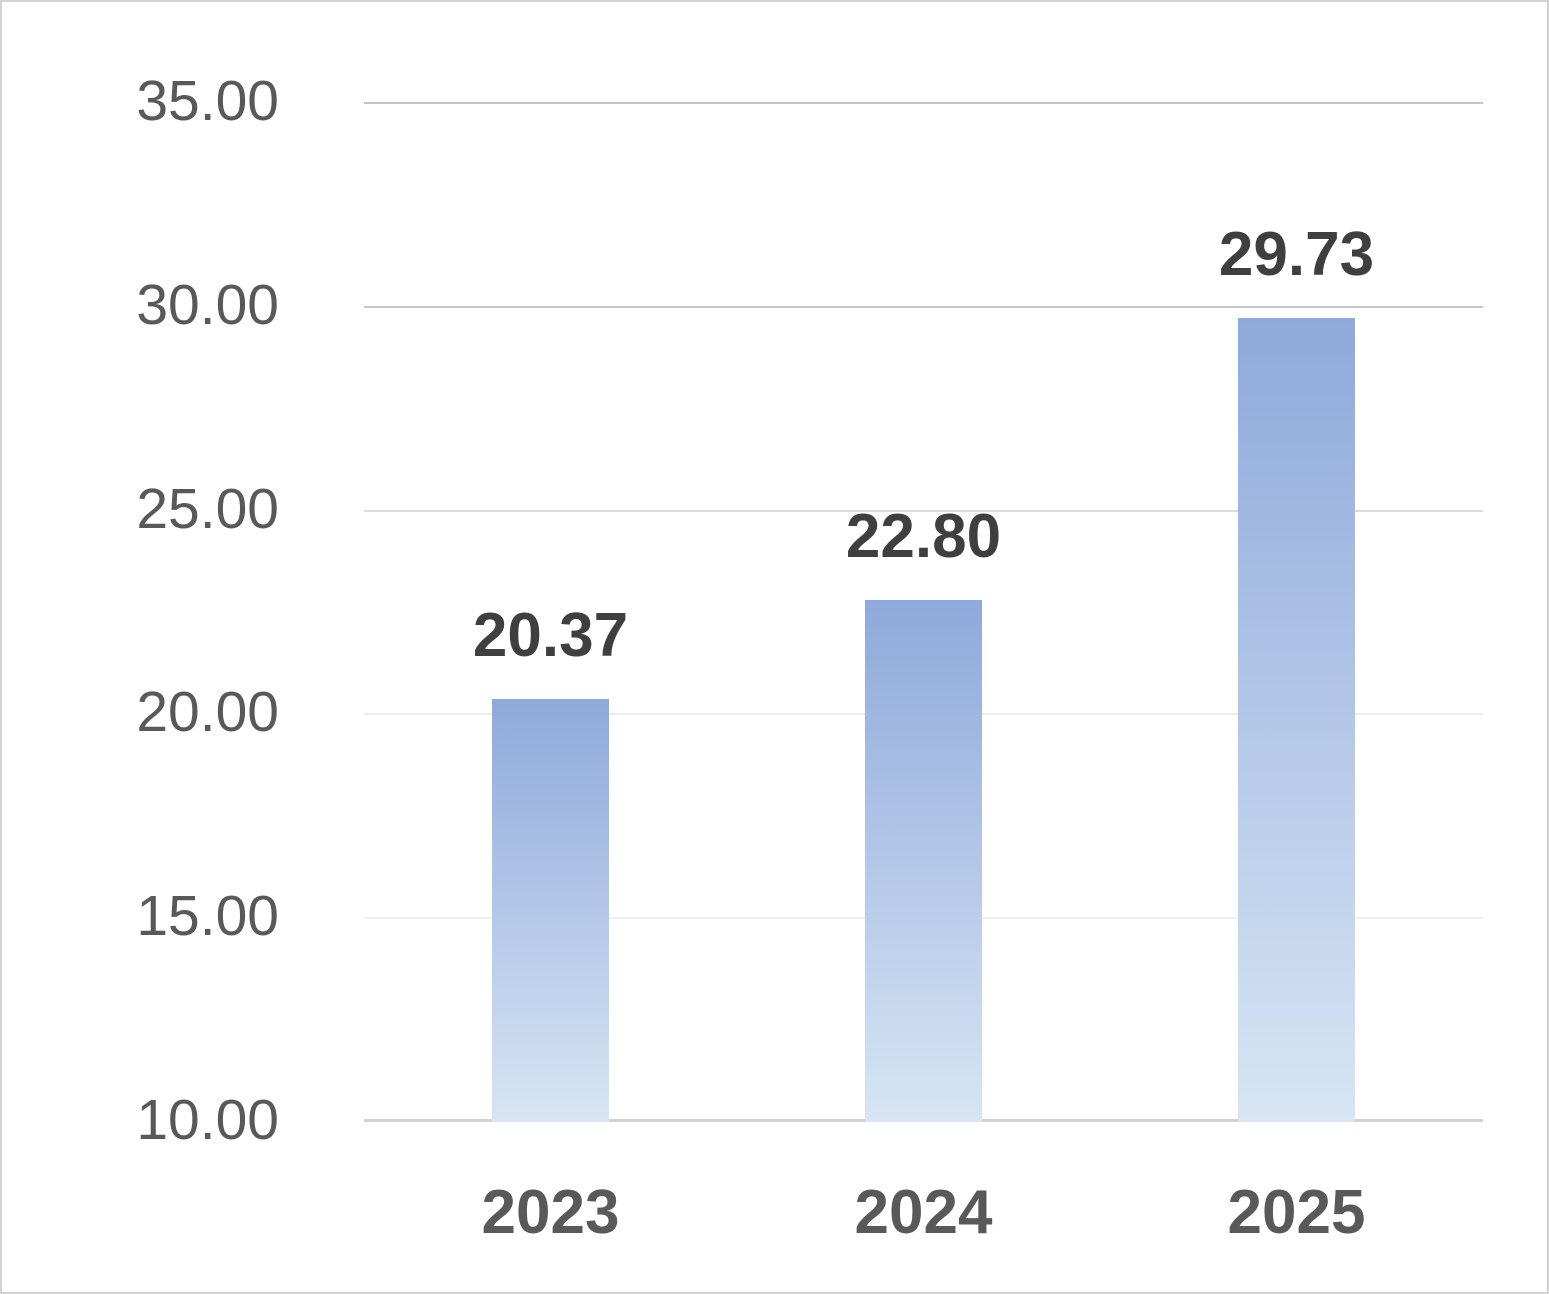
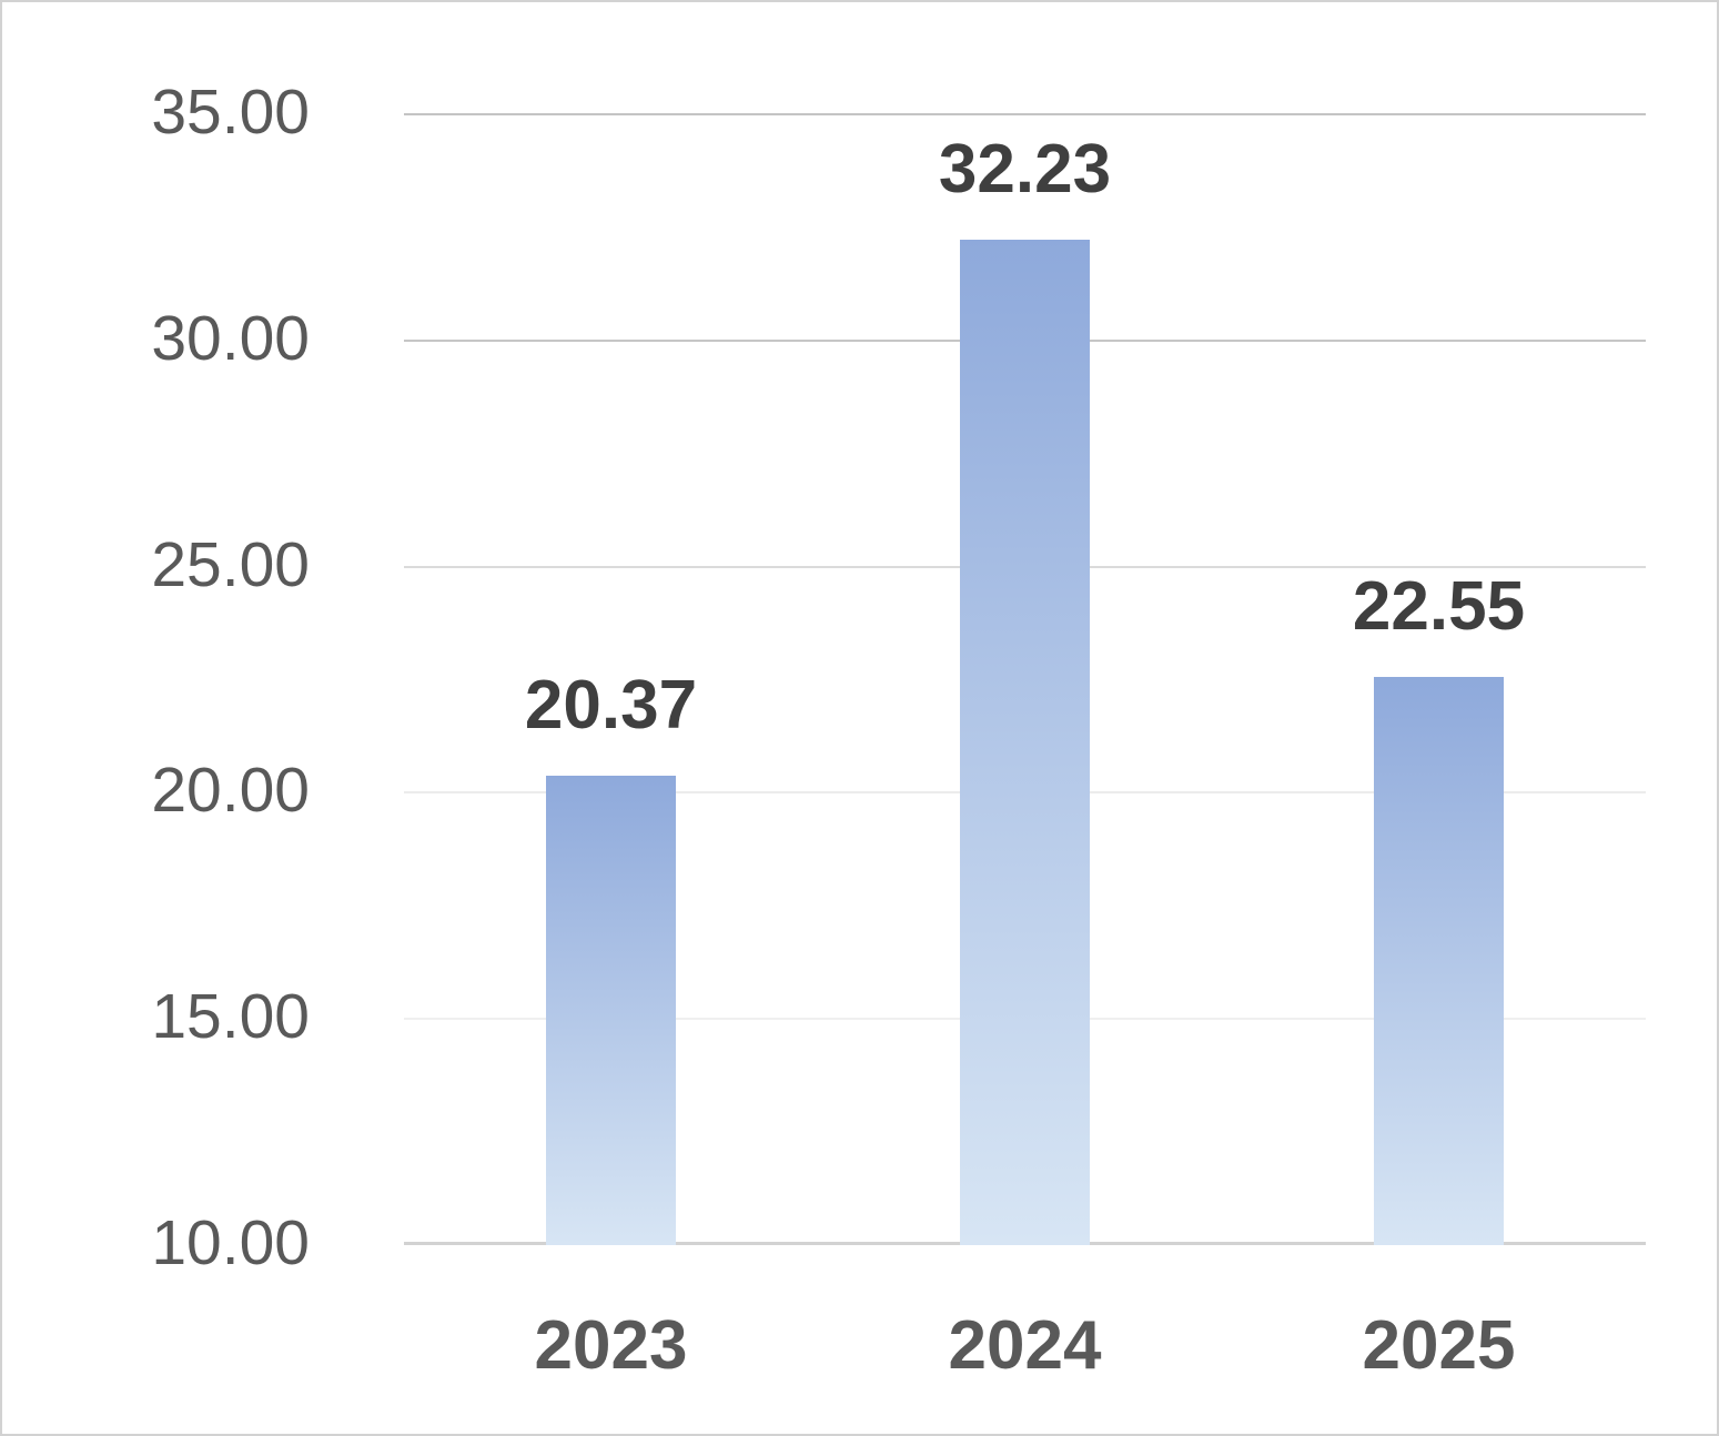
2024: 22.80 -> 32.23
2025: 29.73 -> 22.55
